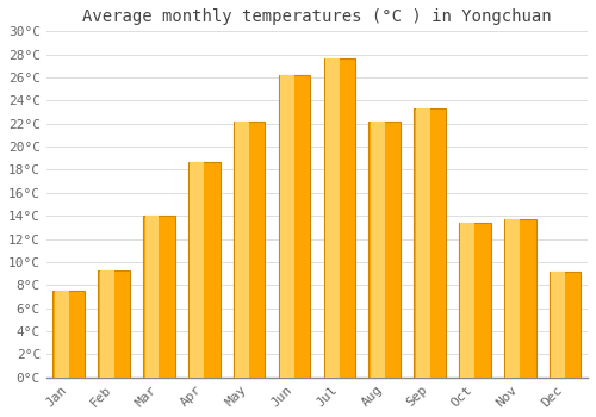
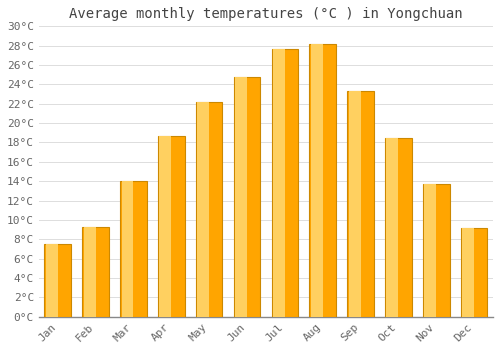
Jun: 26.2°C -> 24.8°C
Aug: 22.2°C -> 28.2°C
Oct: 13.4°C -> 18.5°C
